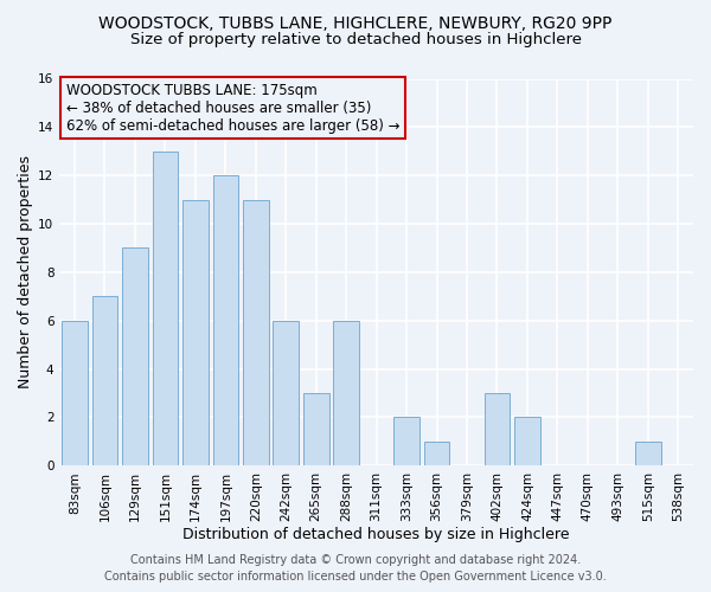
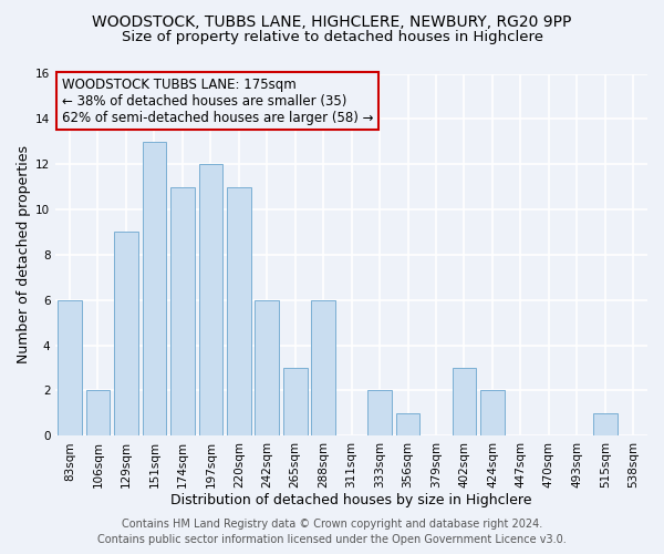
106sqm: 7 -> 2
